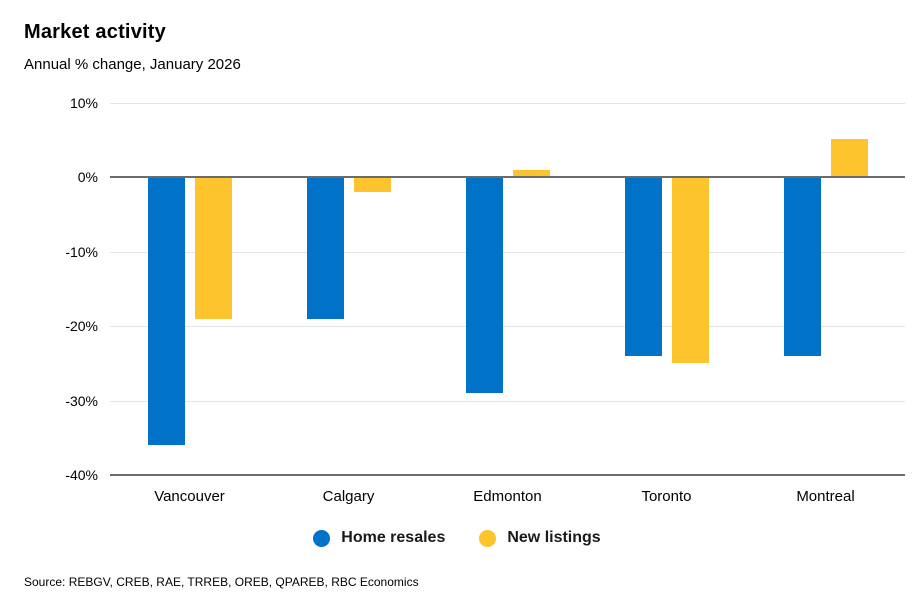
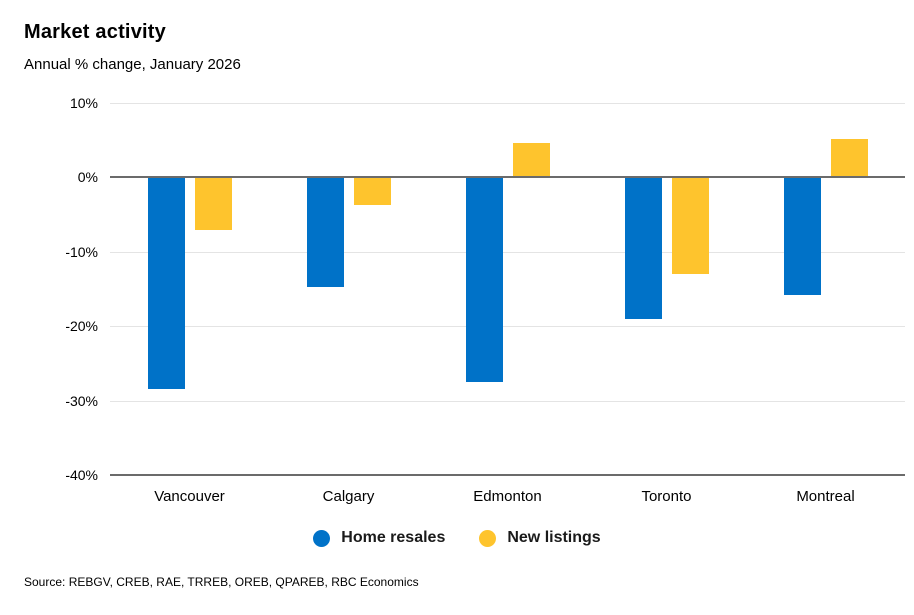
Home resales/Vancouver: -36% -> -28%
New listings/Vancouver: -19% -> -7%
Home resales/Calgary: -19% -> -15%
New listings/Calgary: -2% -> -4%
Home resales/Edmonton: -29% -> -28%
New listings/Edmonton: 1% -> 5%
Home resales/Toronto: -24% -> -19%
New listings/Toronto: -25% -> -13%
Home resales/Montreal: -24% -> -16%
